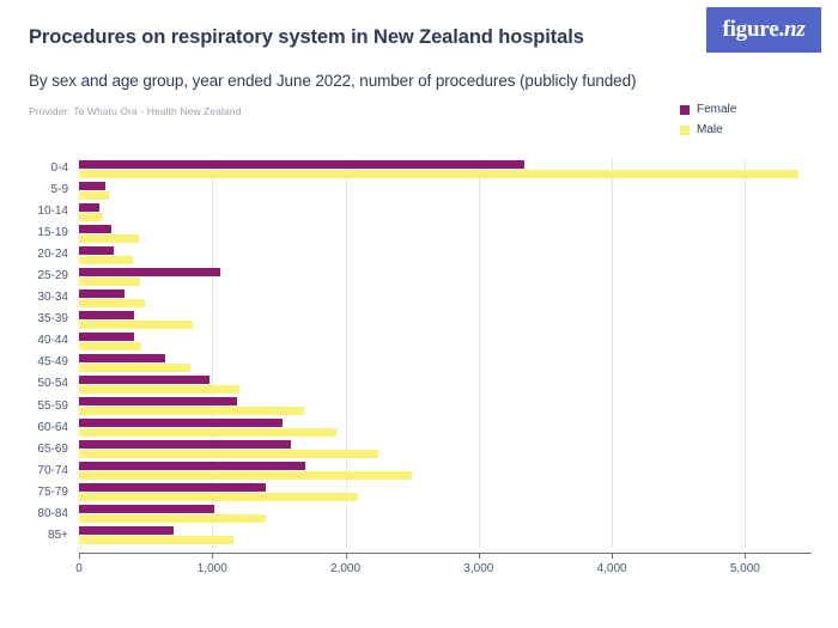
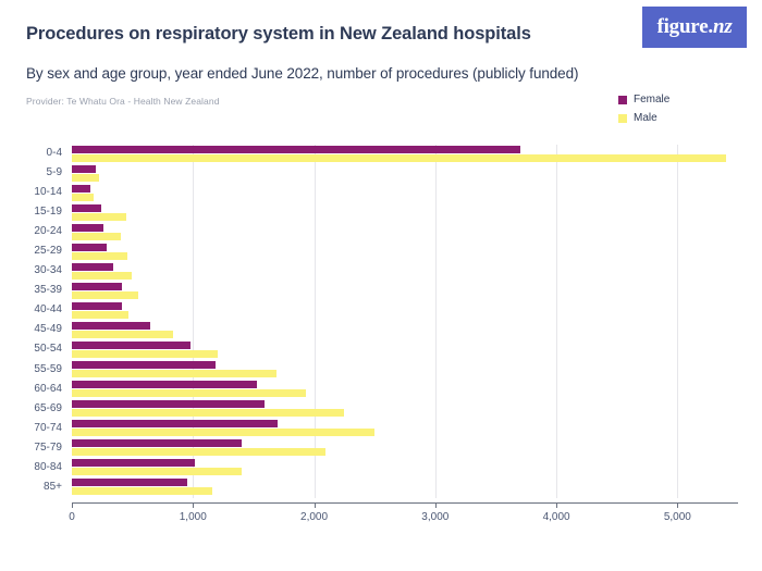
Female/0-4: 3340 -> 3700
Female/25-29: 1060 -> 290
Male/35-39: 850 -> 540
Female/85+: 710 -> 950
